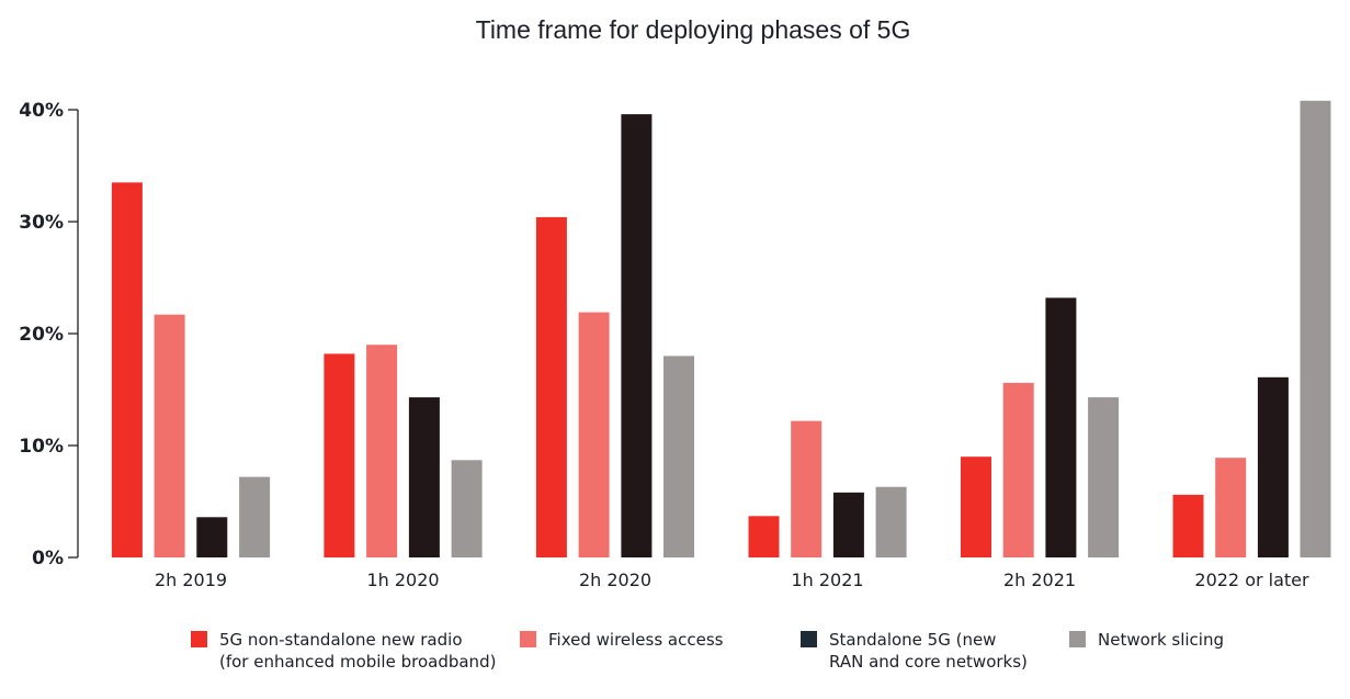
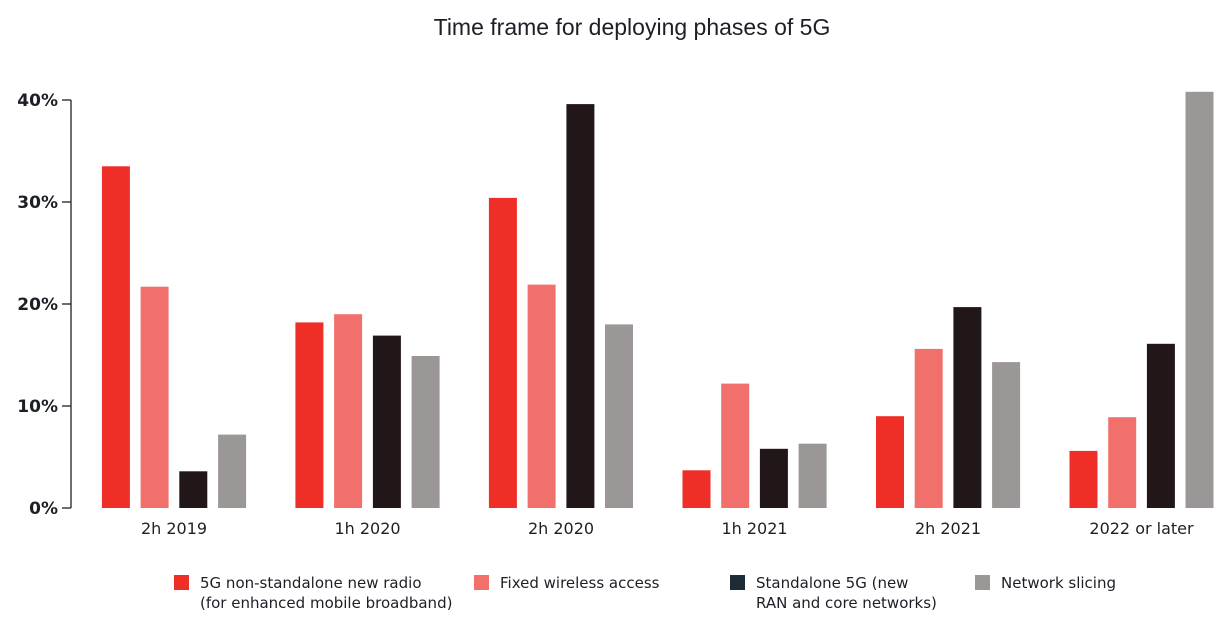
Standalone 5G (new RAN and core networks)/1h 2020: 14.3% -> 16.9%
Network slicing/1h 2020: 8.7% -> 14.9%
Standalone 5G (new RAN and core networks)/2h 2021: 23.2% -> 19.7%
